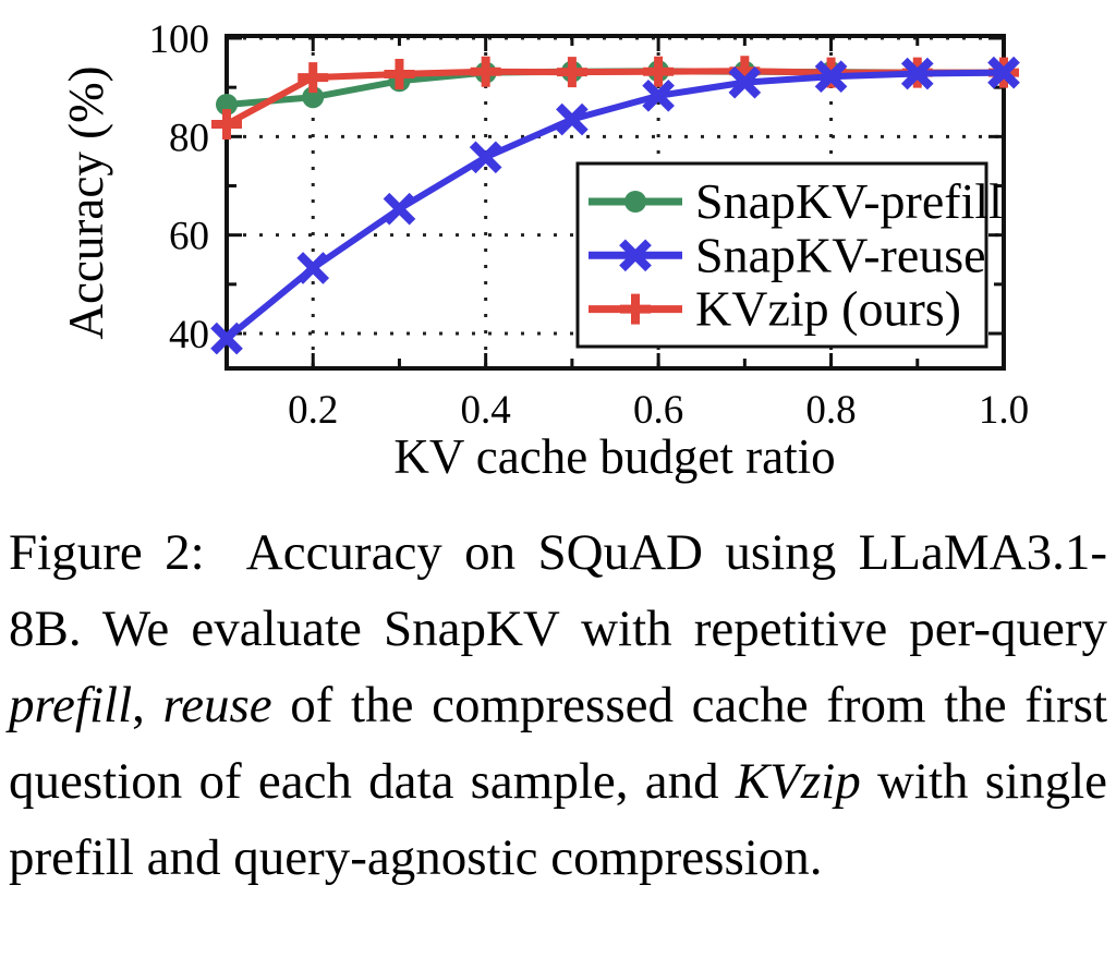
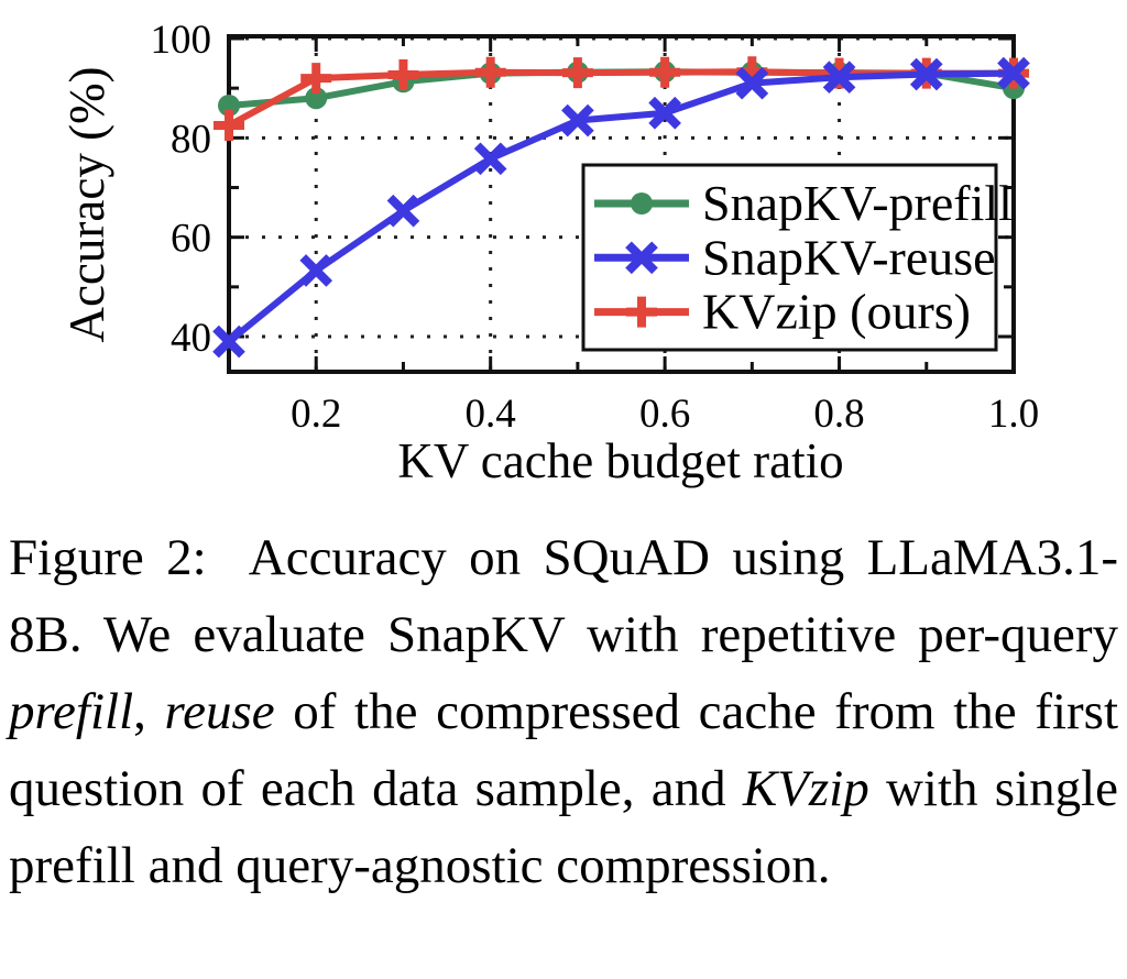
SnapKV-reuse/0.6: 88 -> 85
SnapKV-prefill/1.0: 93 -> 90
